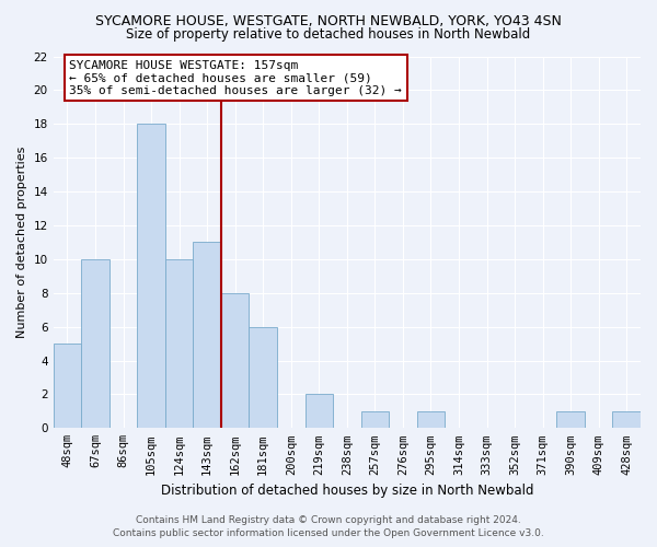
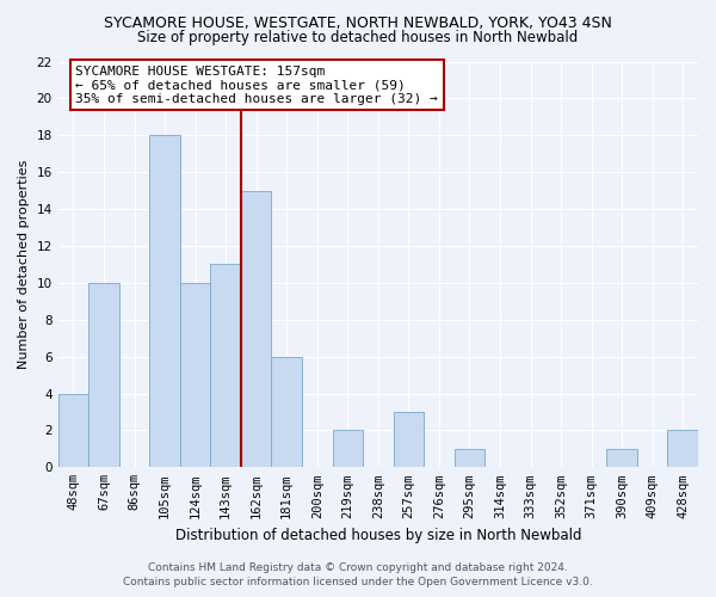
48sqm: 5 -> 4
162sqm: 8 -> 15
257sqm: 1 -> 3
428sqm: 1 -> 2
